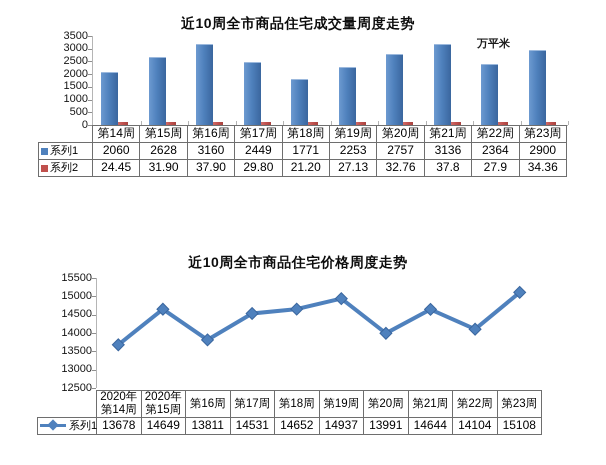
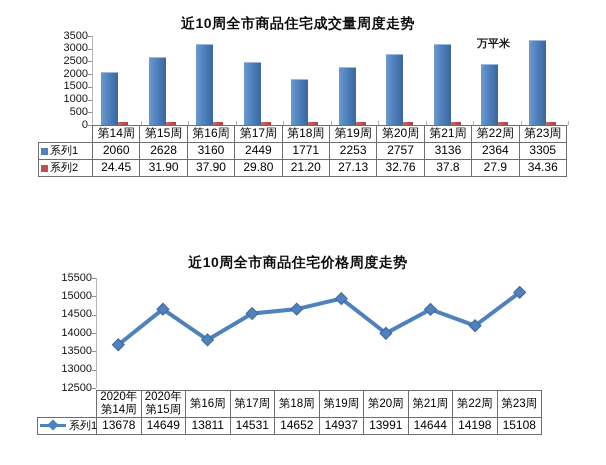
近10周全市商品住宅成交量周度走势/系列1/第23周: 2900 -> 3305
近10周全市商品住宅价格周度走势/第22周: 14104 -> 14198
